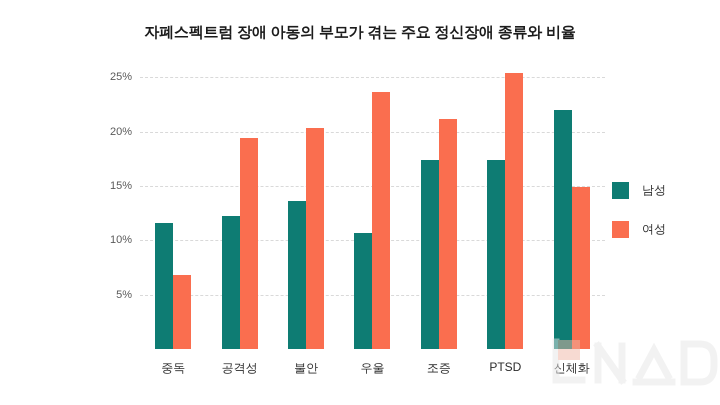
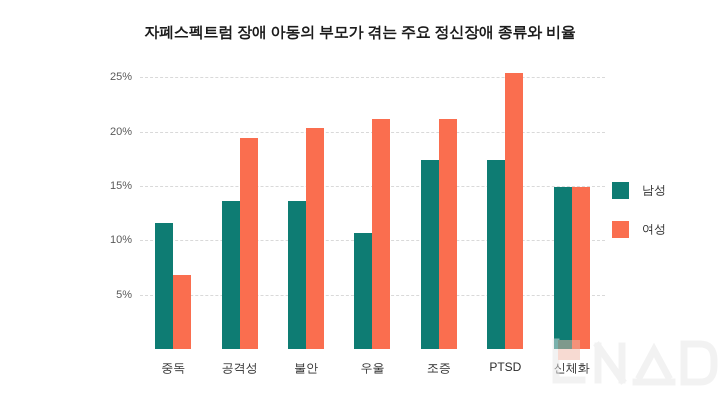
남성/공격성: 12.2% -> 13.6%
여성/우울: 23.6% -> 21.2%
남성/신체화: 22.0% -> 14.9%
